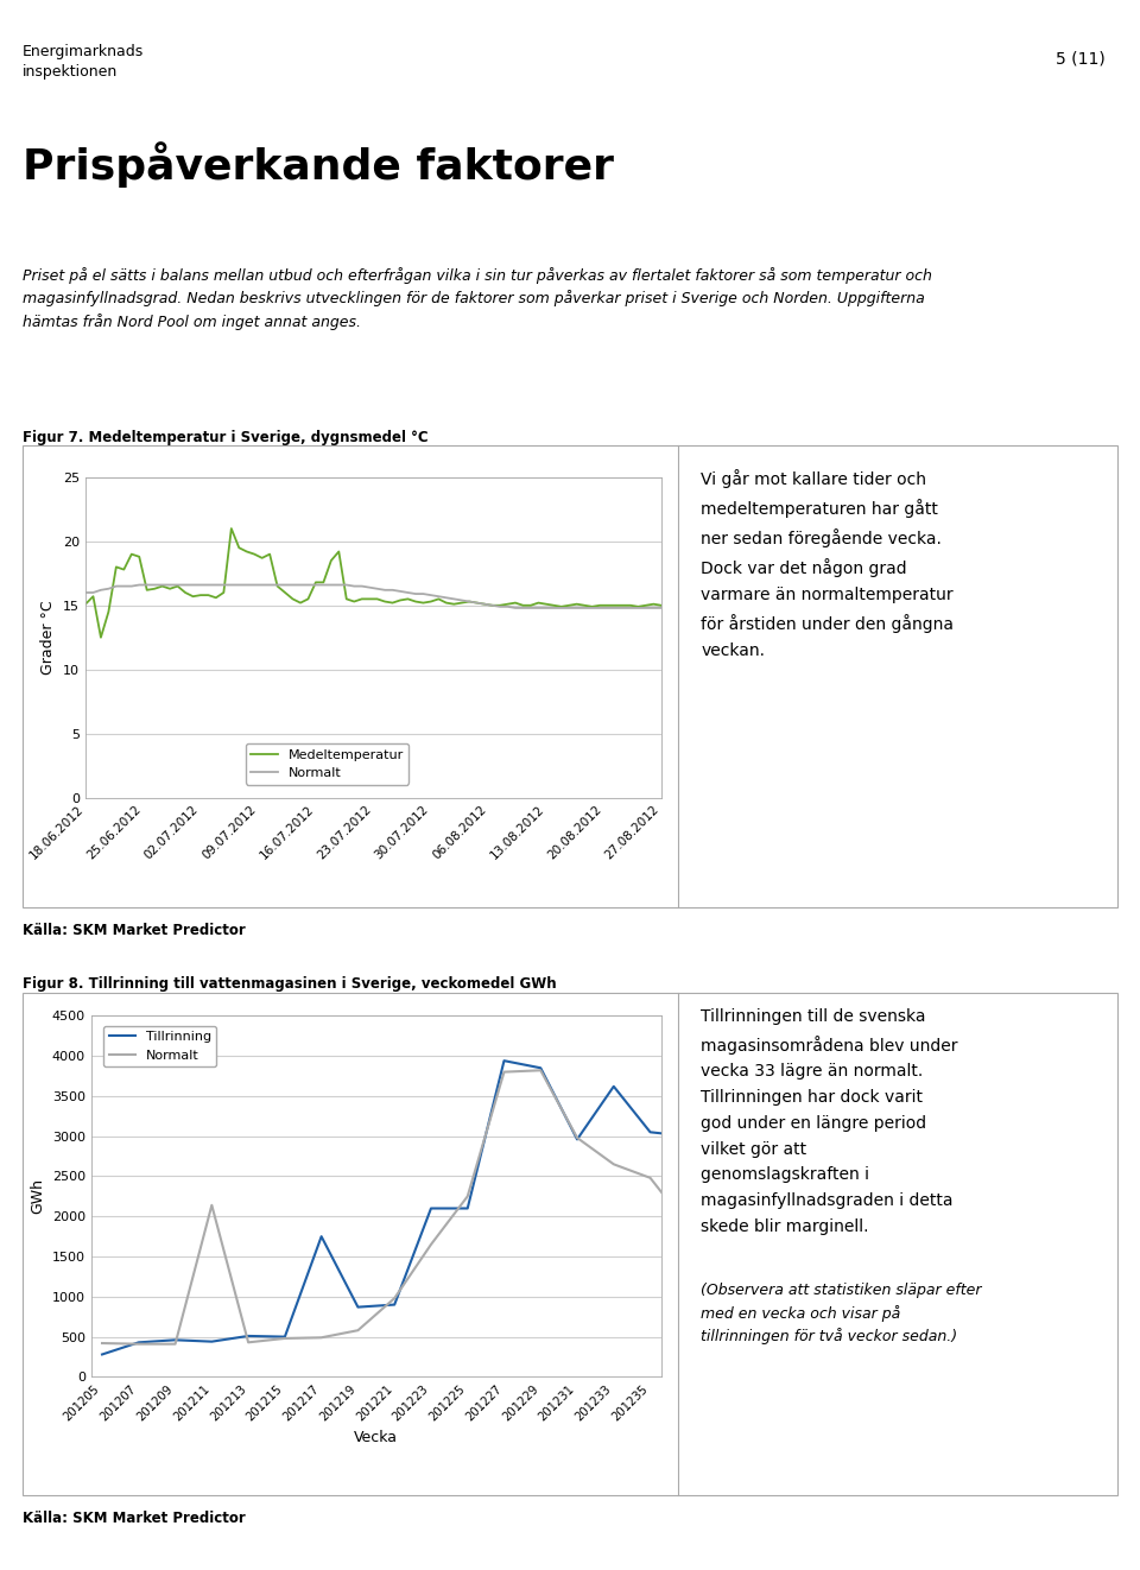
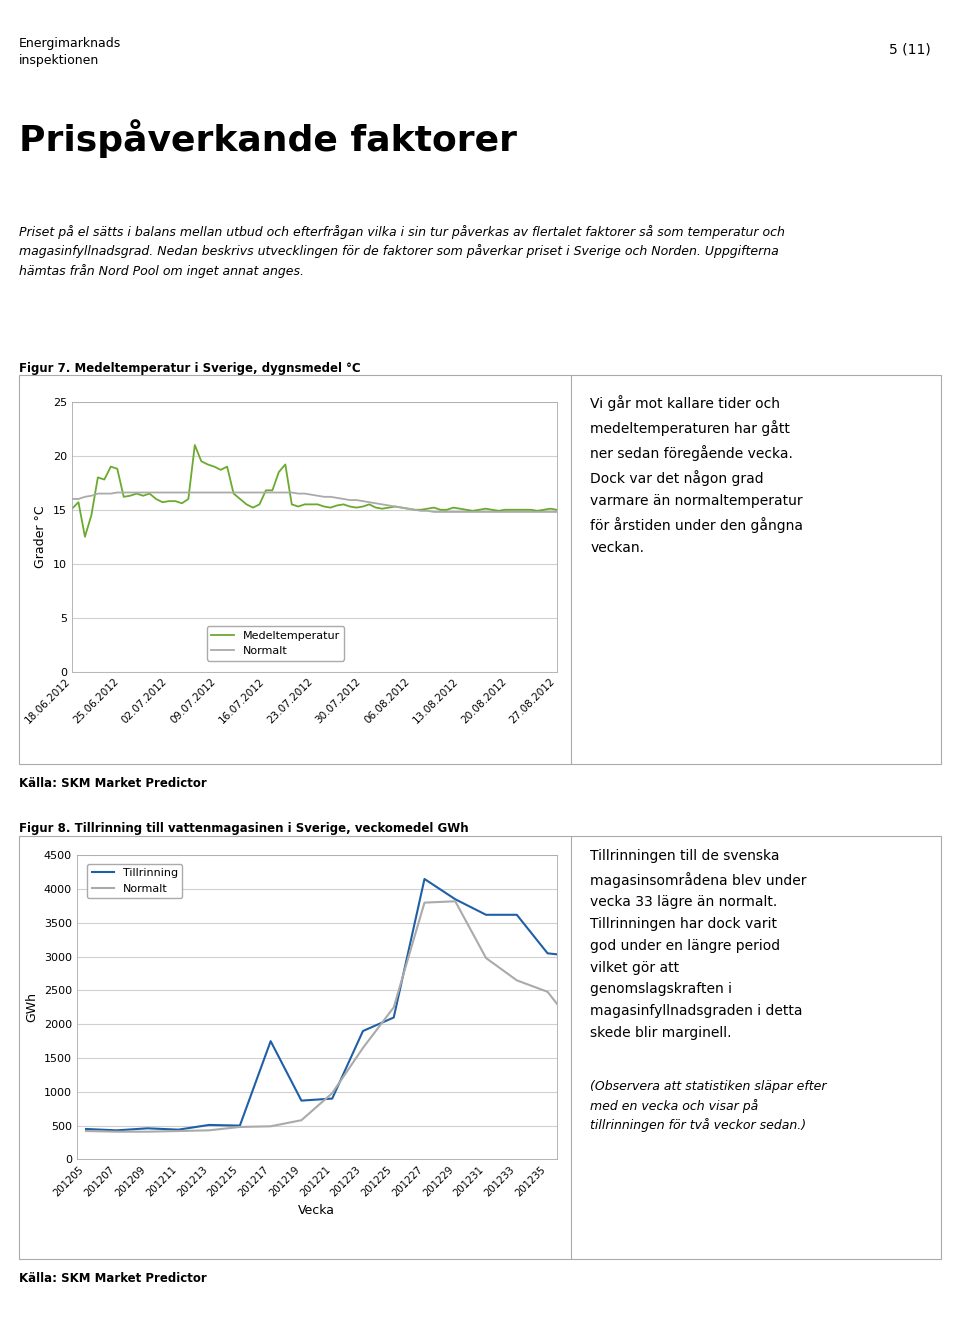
Tillrinning/201205: 280 -> 450
Normalt/201211: 2140 -> 420
Tillrinning/201223: 2100 -> 1900
Tillrinning/201227: 3940 -> 4150
Tillrinning/201231: 2960 -> 3620
